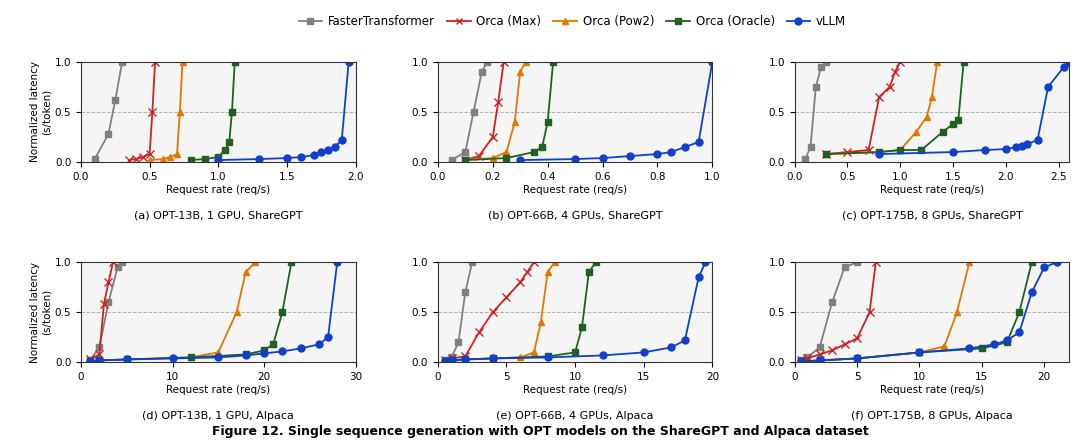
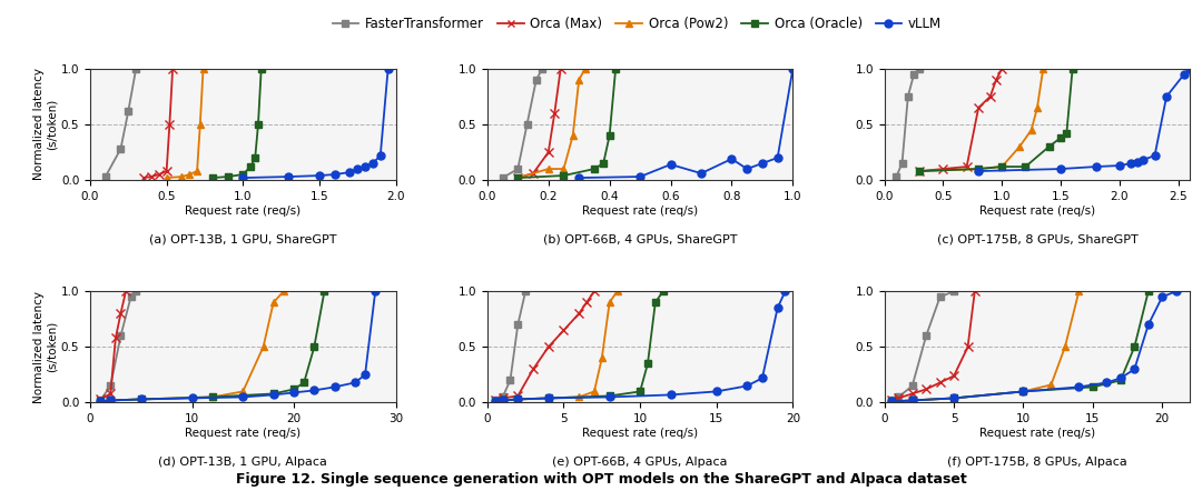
Orca (Pow2)/0.2: 0.04 -> 0.10
vLLM/0.6: 0.04 -> 0.14
vLLM/0.8: 0.08 -> 0.19
